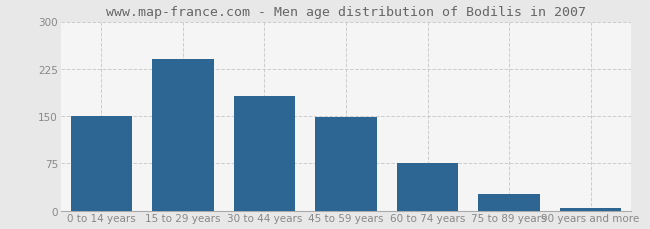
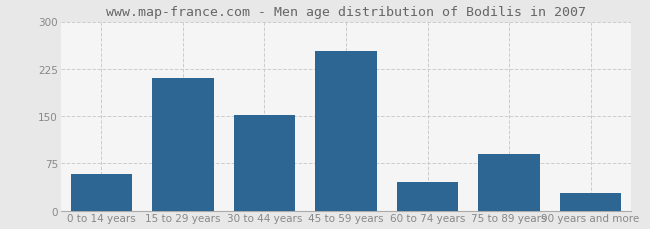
0 to 14 years: 150 -> 58
15 to 29 years: 240 -> 210
30 to 44 years: 182 -> 152
45 to 59 years: 148 -> 254
60 to 74 years: 76 -> 46
75 to 89 years: 26 -> 90
90 years and more: 4 -> 28
